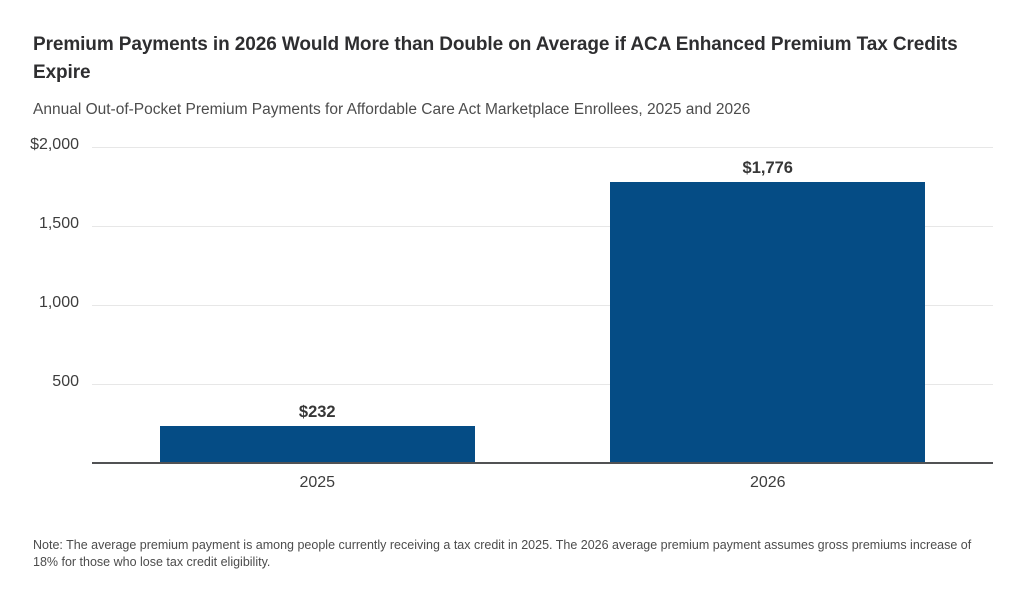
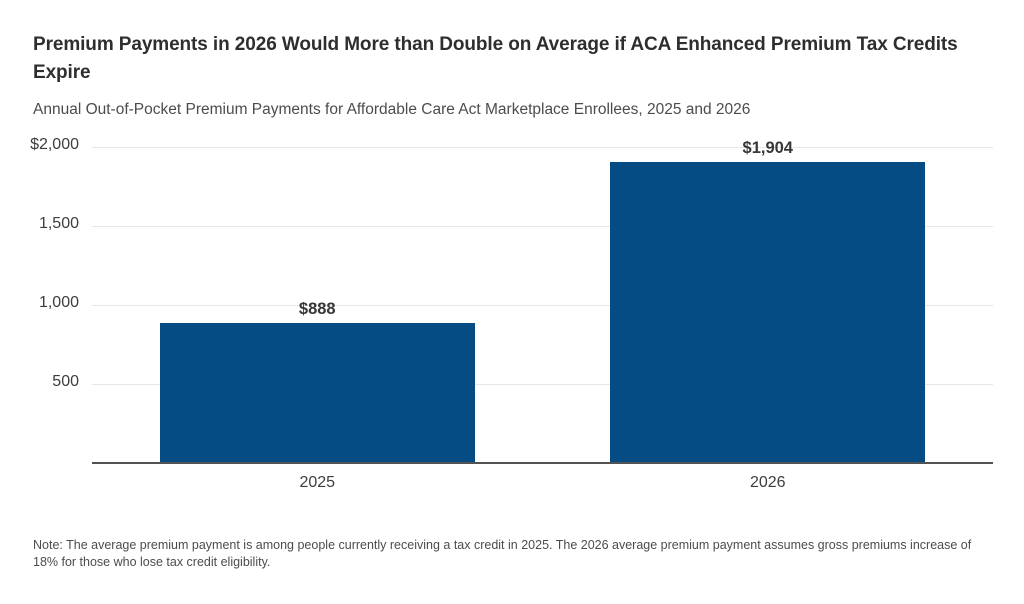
2025: $232 -> $888
2026: $1,776 -> $1,904
